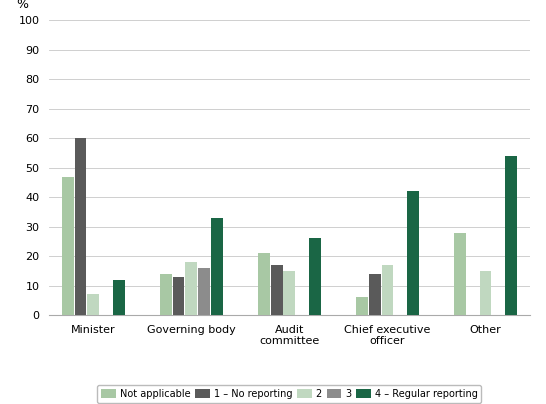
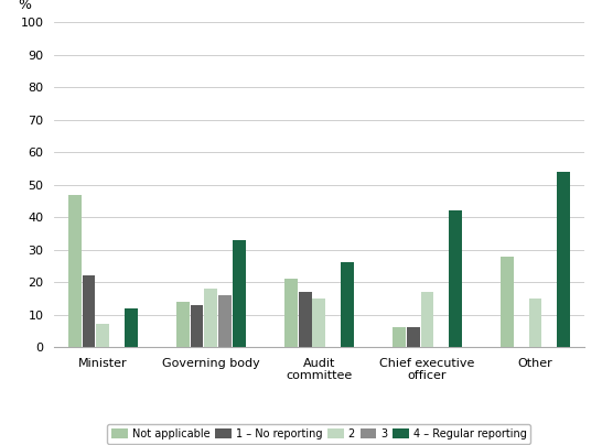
1 – No reporting/Minister: 60 -> 22
1 – No reporting/Chief executive officer: 14 -> 6
